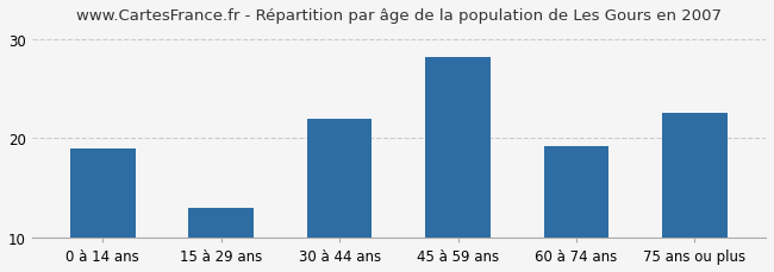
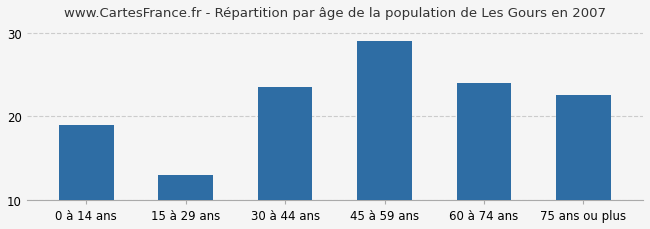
30 à 44 ans: 22.0 -> 23.5
45 à 59 ans: 28.2 -> 29.0
60 à 74 ans: 19.2 -> 24.0
